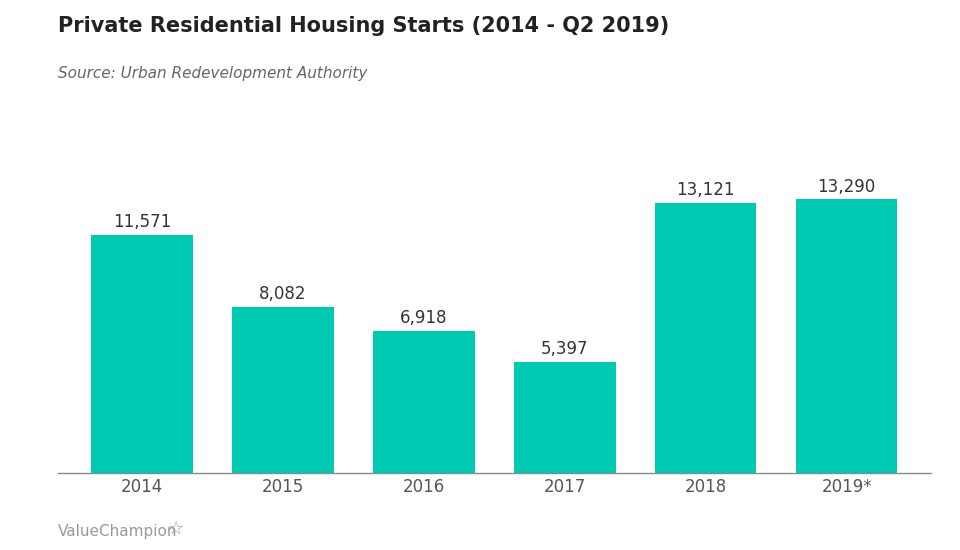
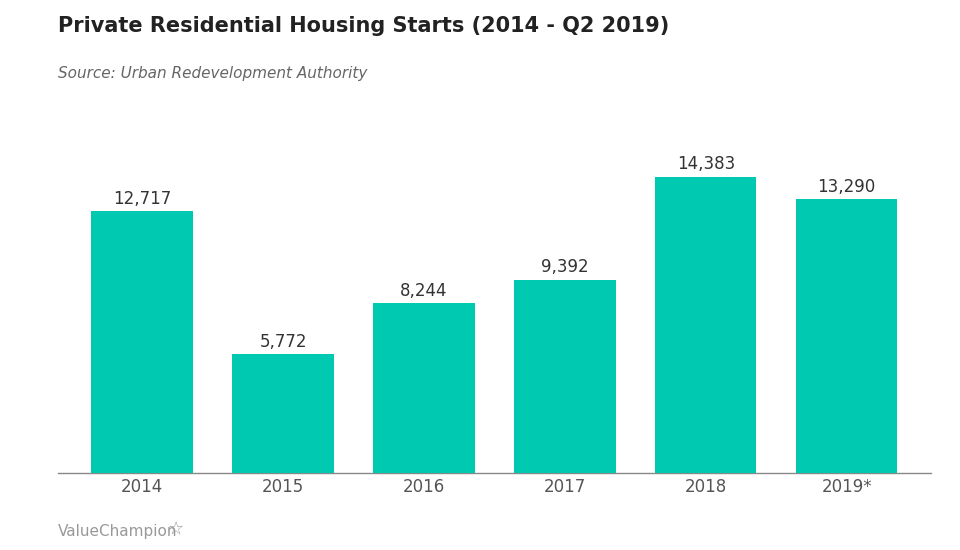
2014: 11,571 -> 12,717
2015: 8,082 -> 5,772
2016: 6,918 -> 8,244
2017: 5,397 -> 9,392
2018: 13,121 -> 14,383
